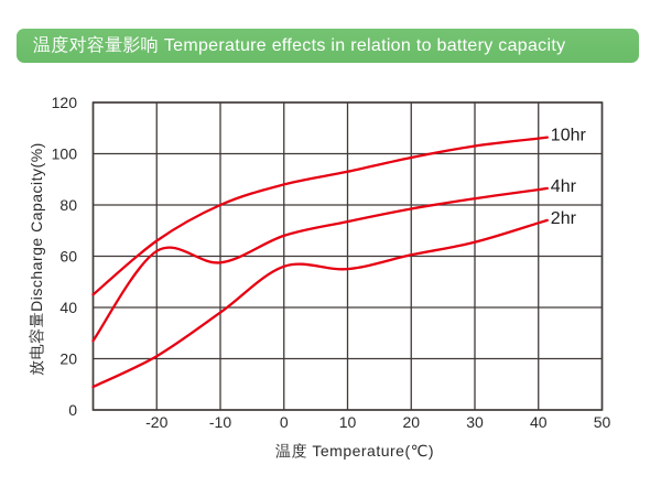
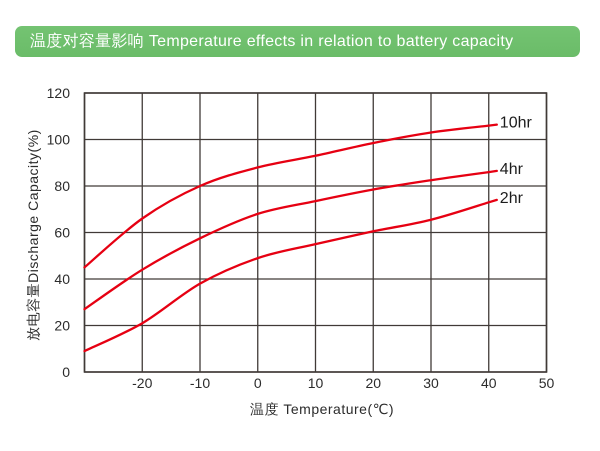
4hr/-20: 62 -> 44
2hr/0: 56 -> 49
